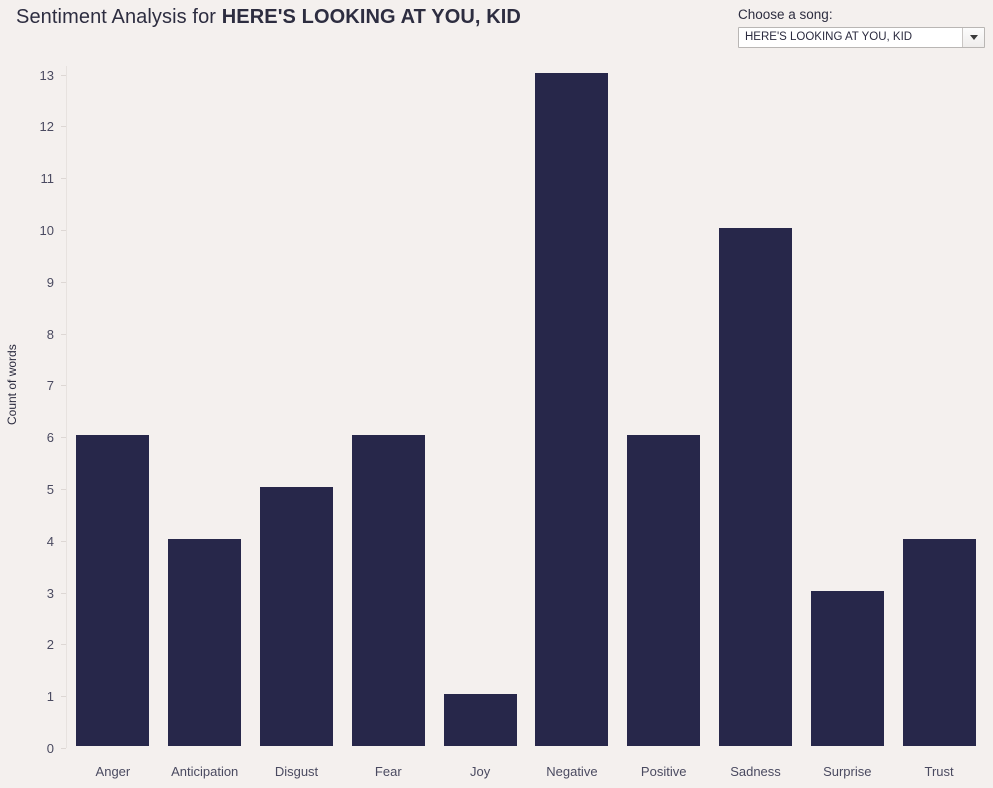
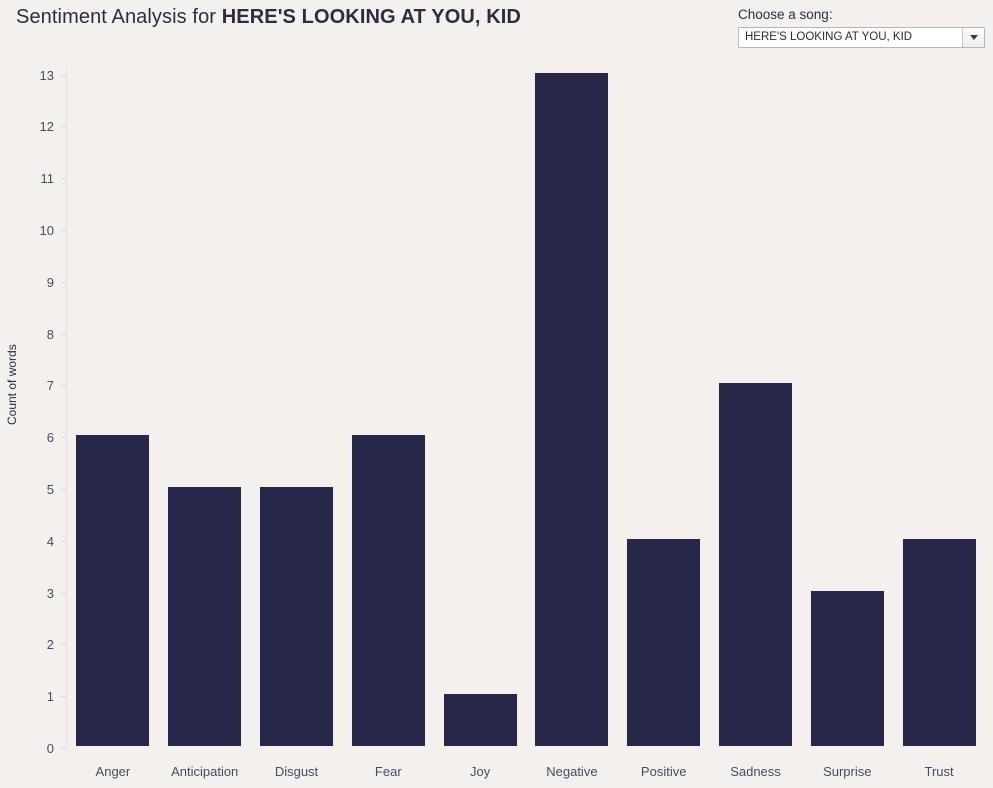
Anticipation: 4 -> 5
Positive: 6 -> 4
Sadness: 10 -> 7
